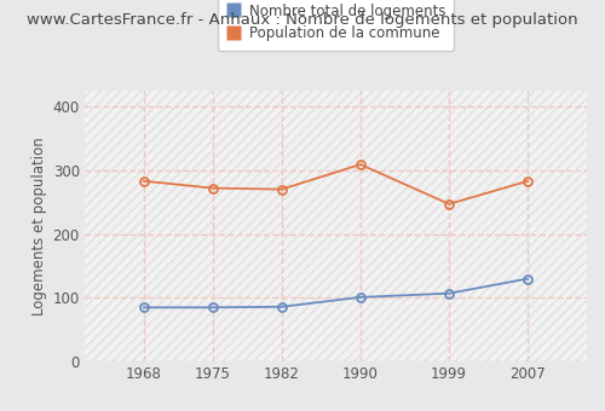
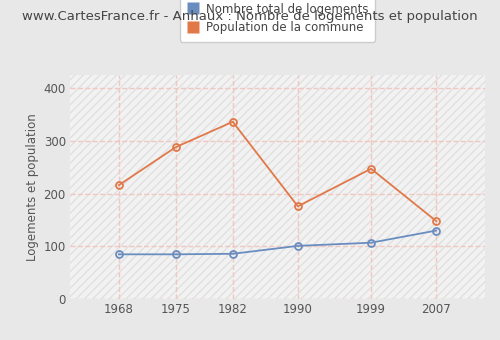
Population de la commune/1968: 283 -> 216
Population de la commune/1975: 272 -> 288
Population de la commune/1982: 270 -> 336
Population de la commune/1990: 309 -> 176
Population de la commune/2007: 283 -> 148
